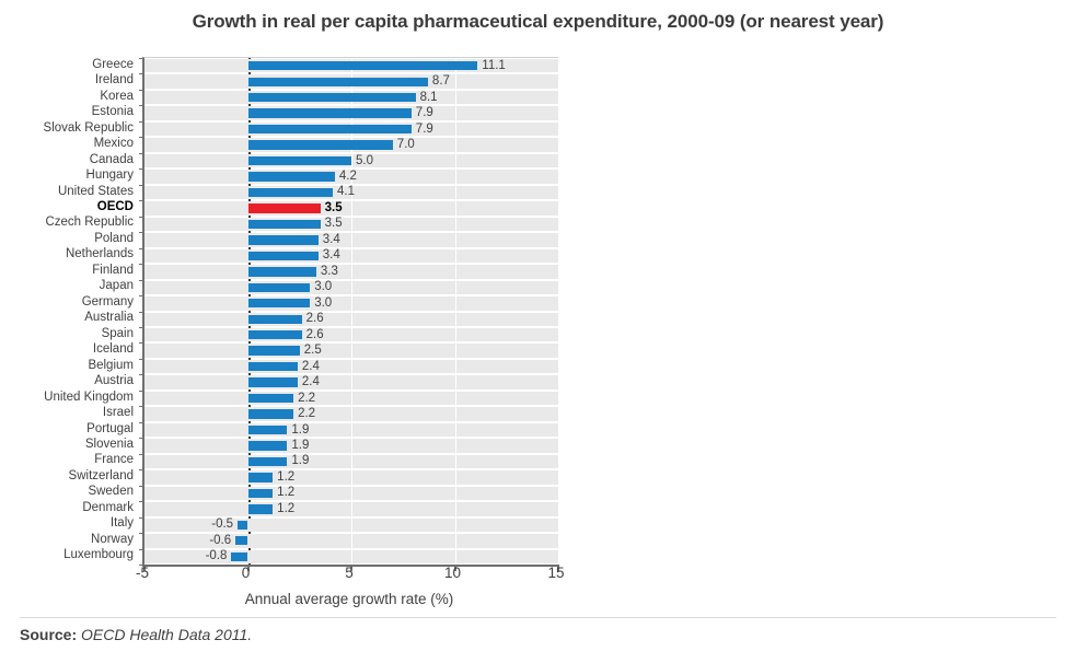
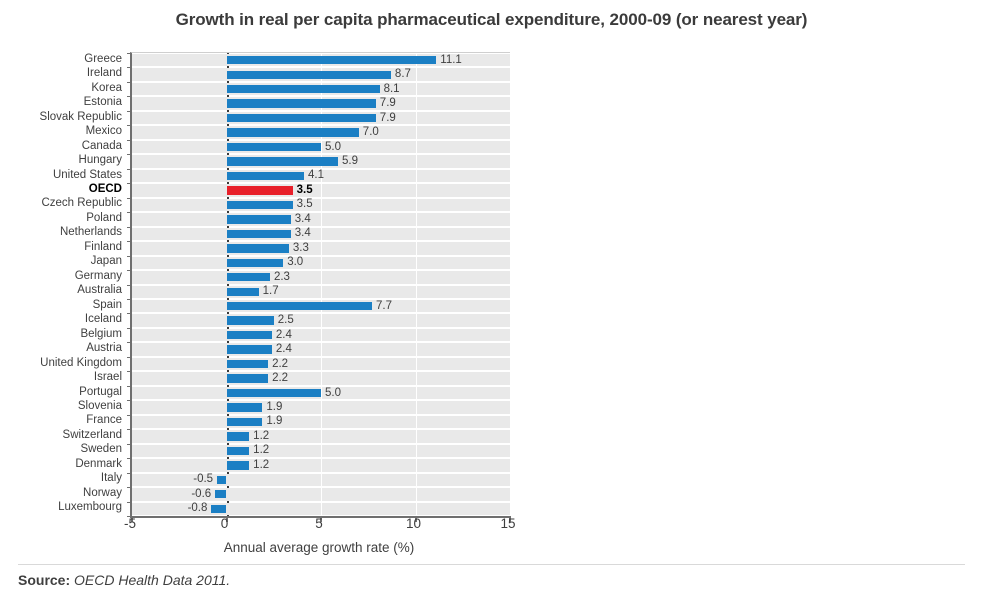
Hungary: 4.2 -> 5.9
Germany: 3.0 -> 2.3
Australia: 2.6 -> 1.7
Spain: 2.6 -> 7.7
Portugal: 1.9 -> 5.0
